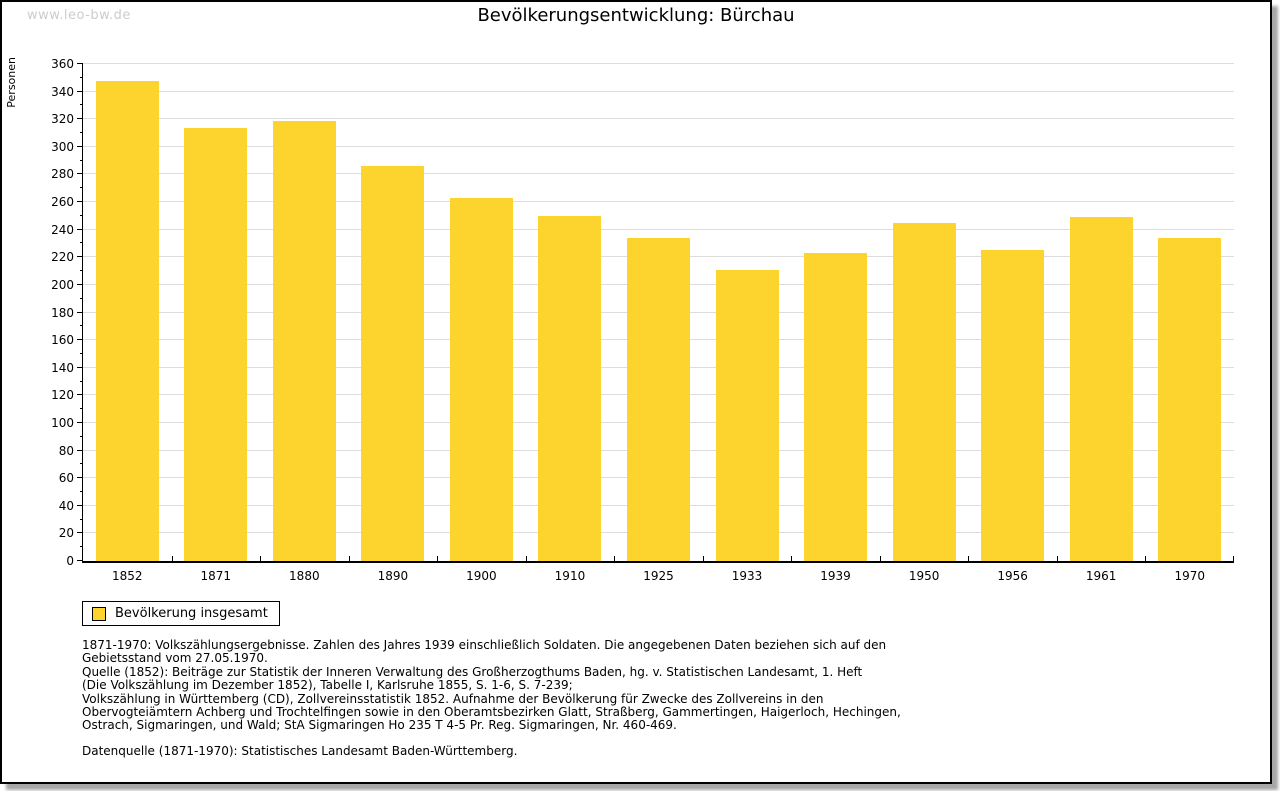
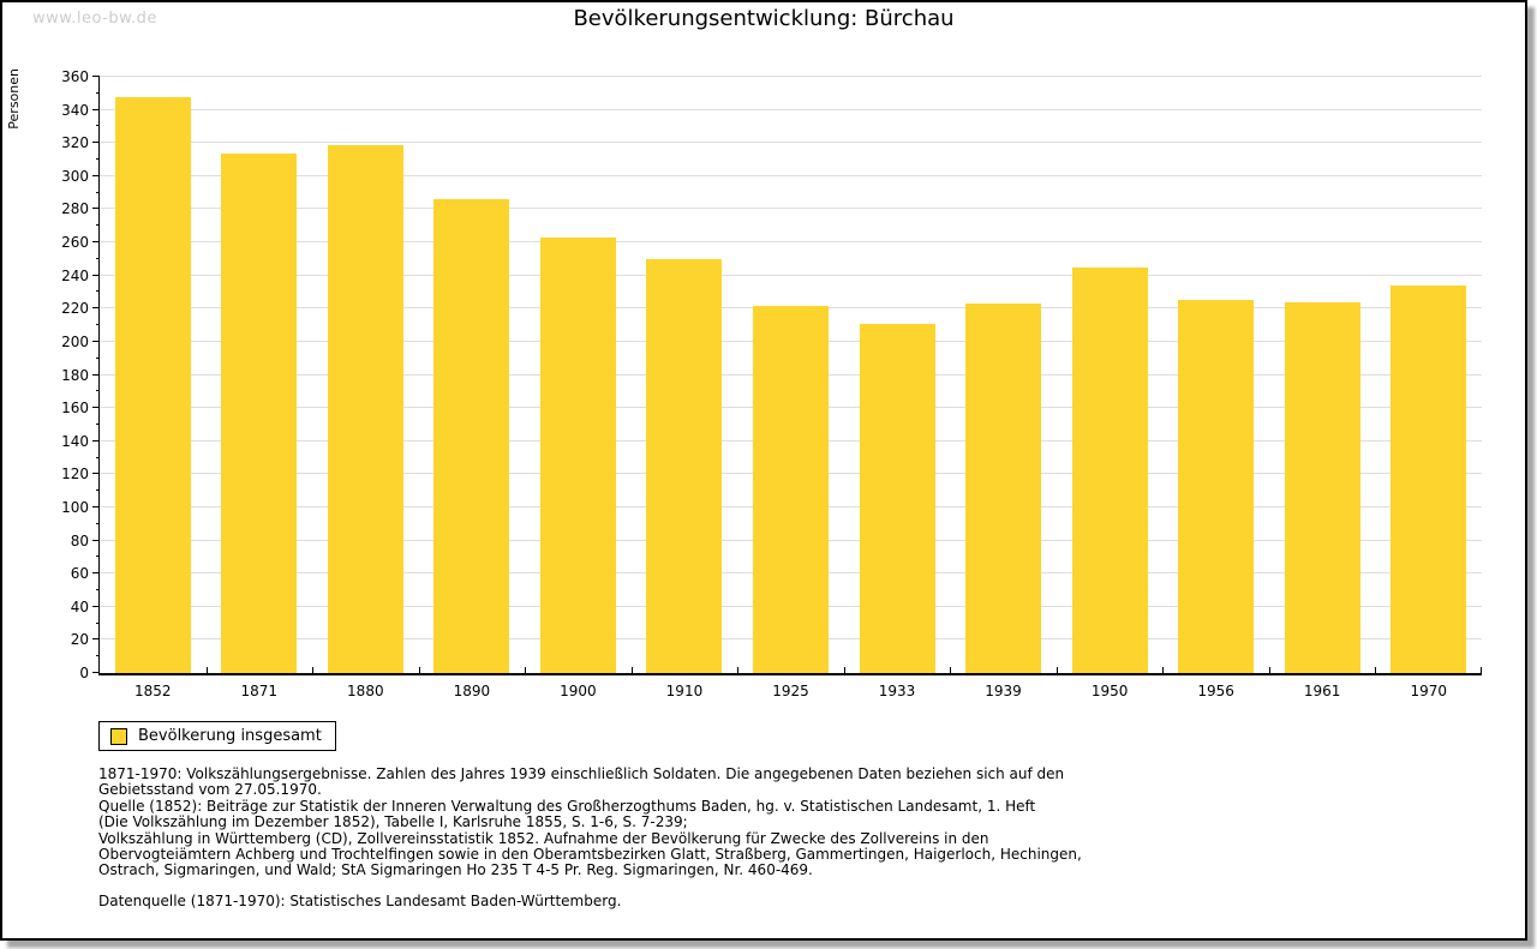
1925: 234 -> 222
1961: 249 -> 224
